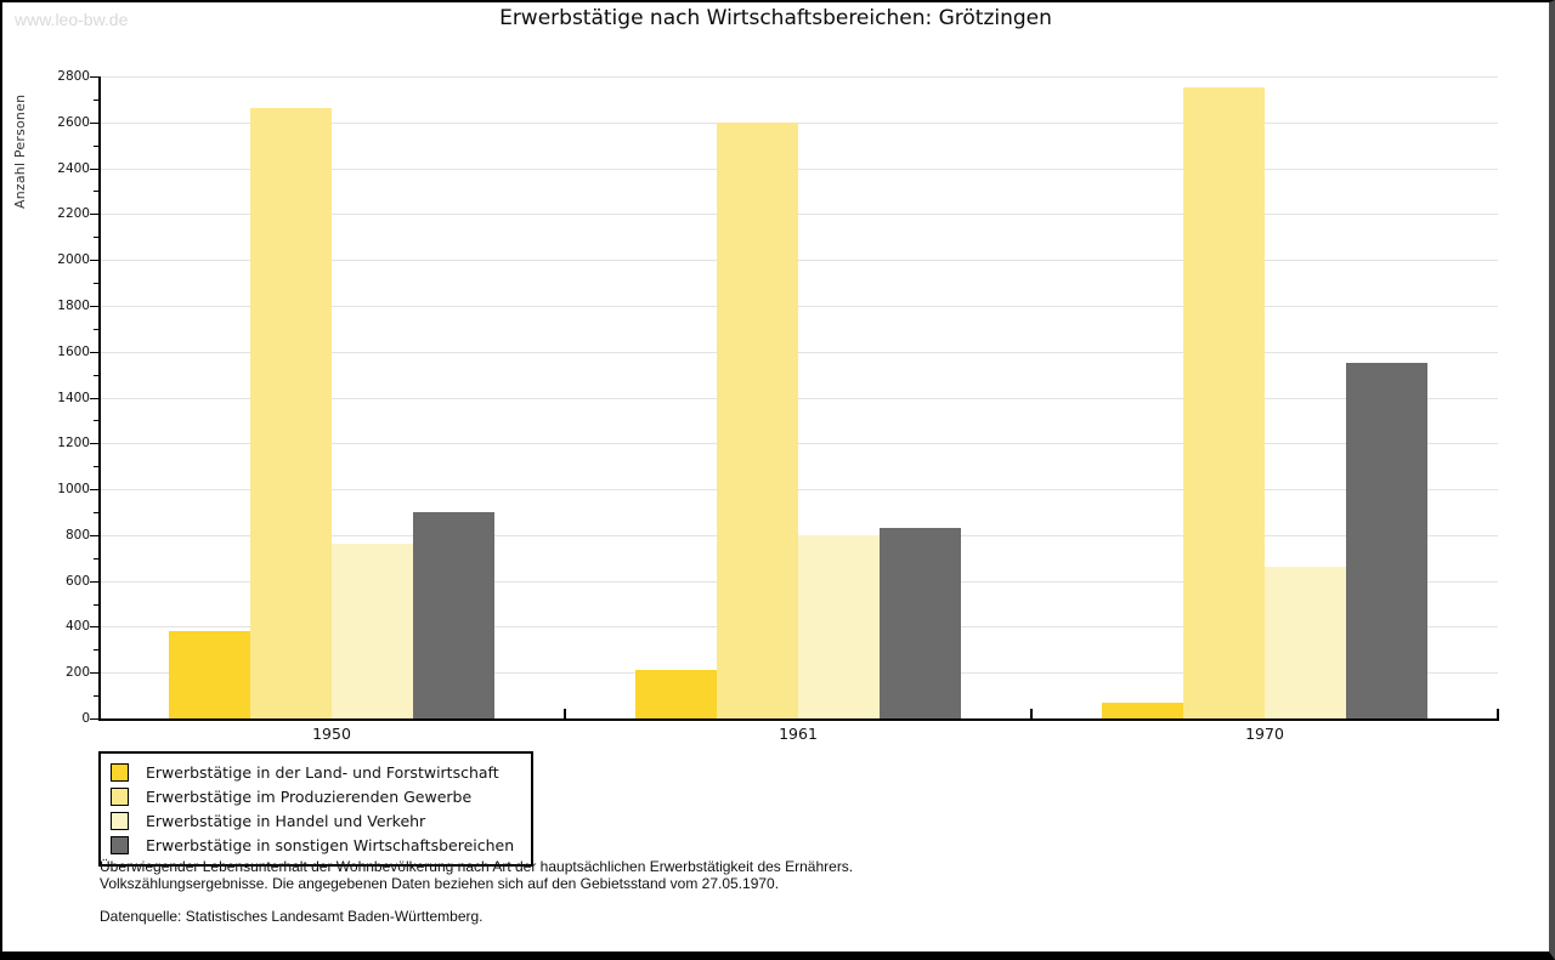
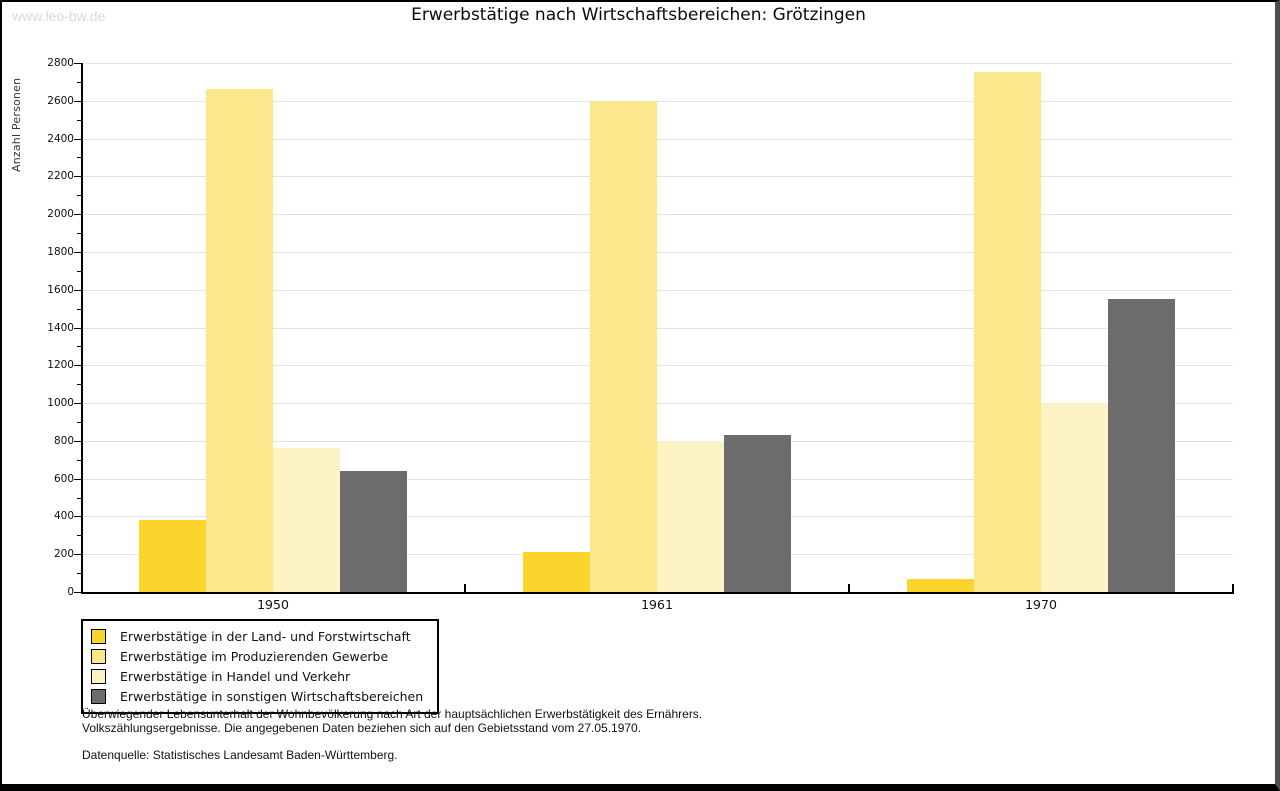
Erwerbstätige in sonstigen Wirtschaftsbereichen/1950: 900 -> 640
Erwerbstätige in Handel und Verkehr/1970: 660 -> 1000
